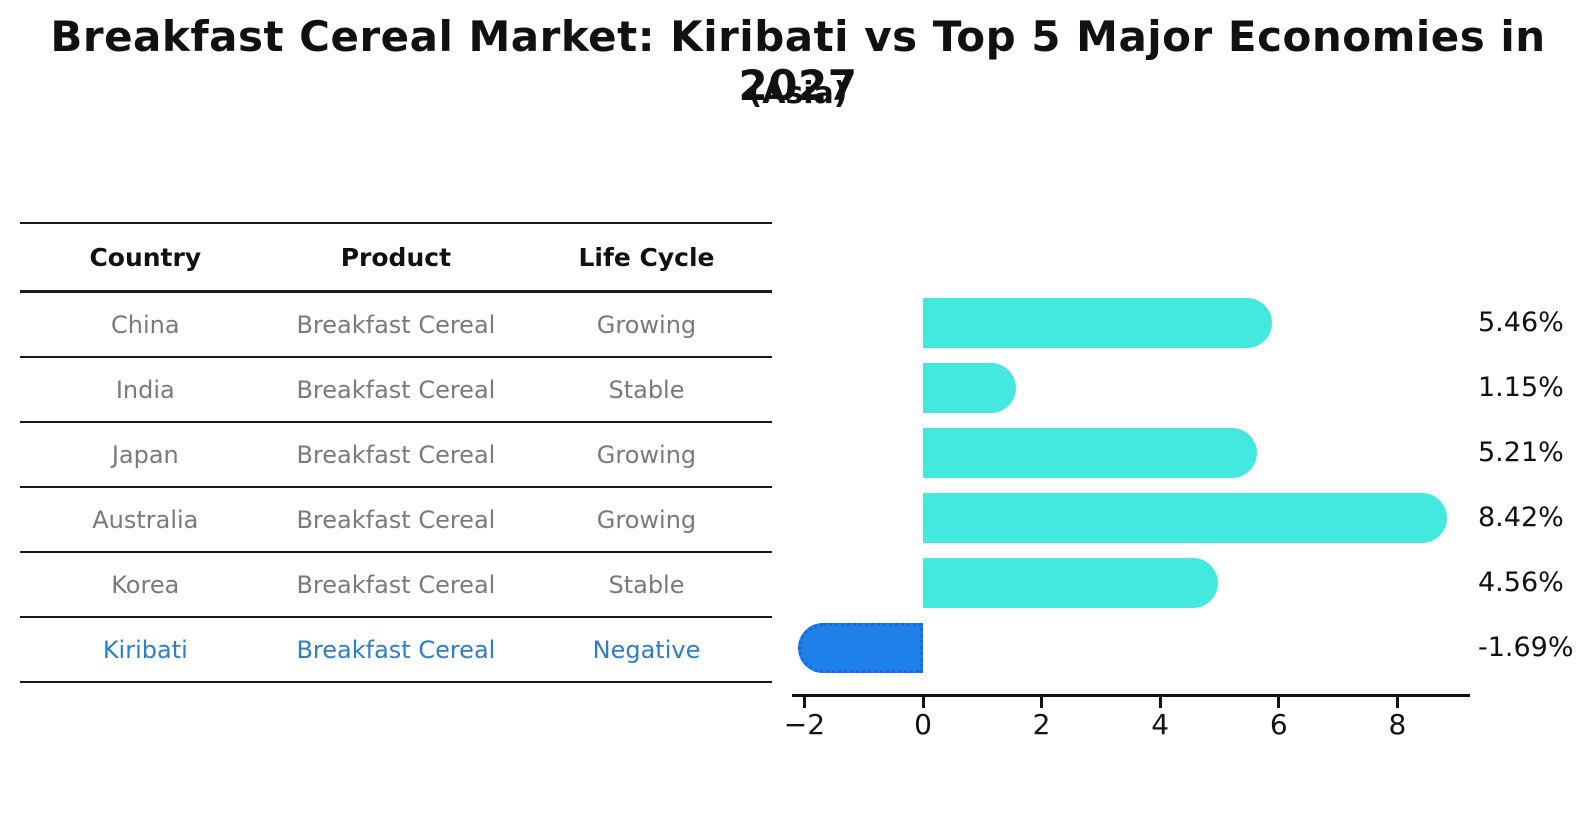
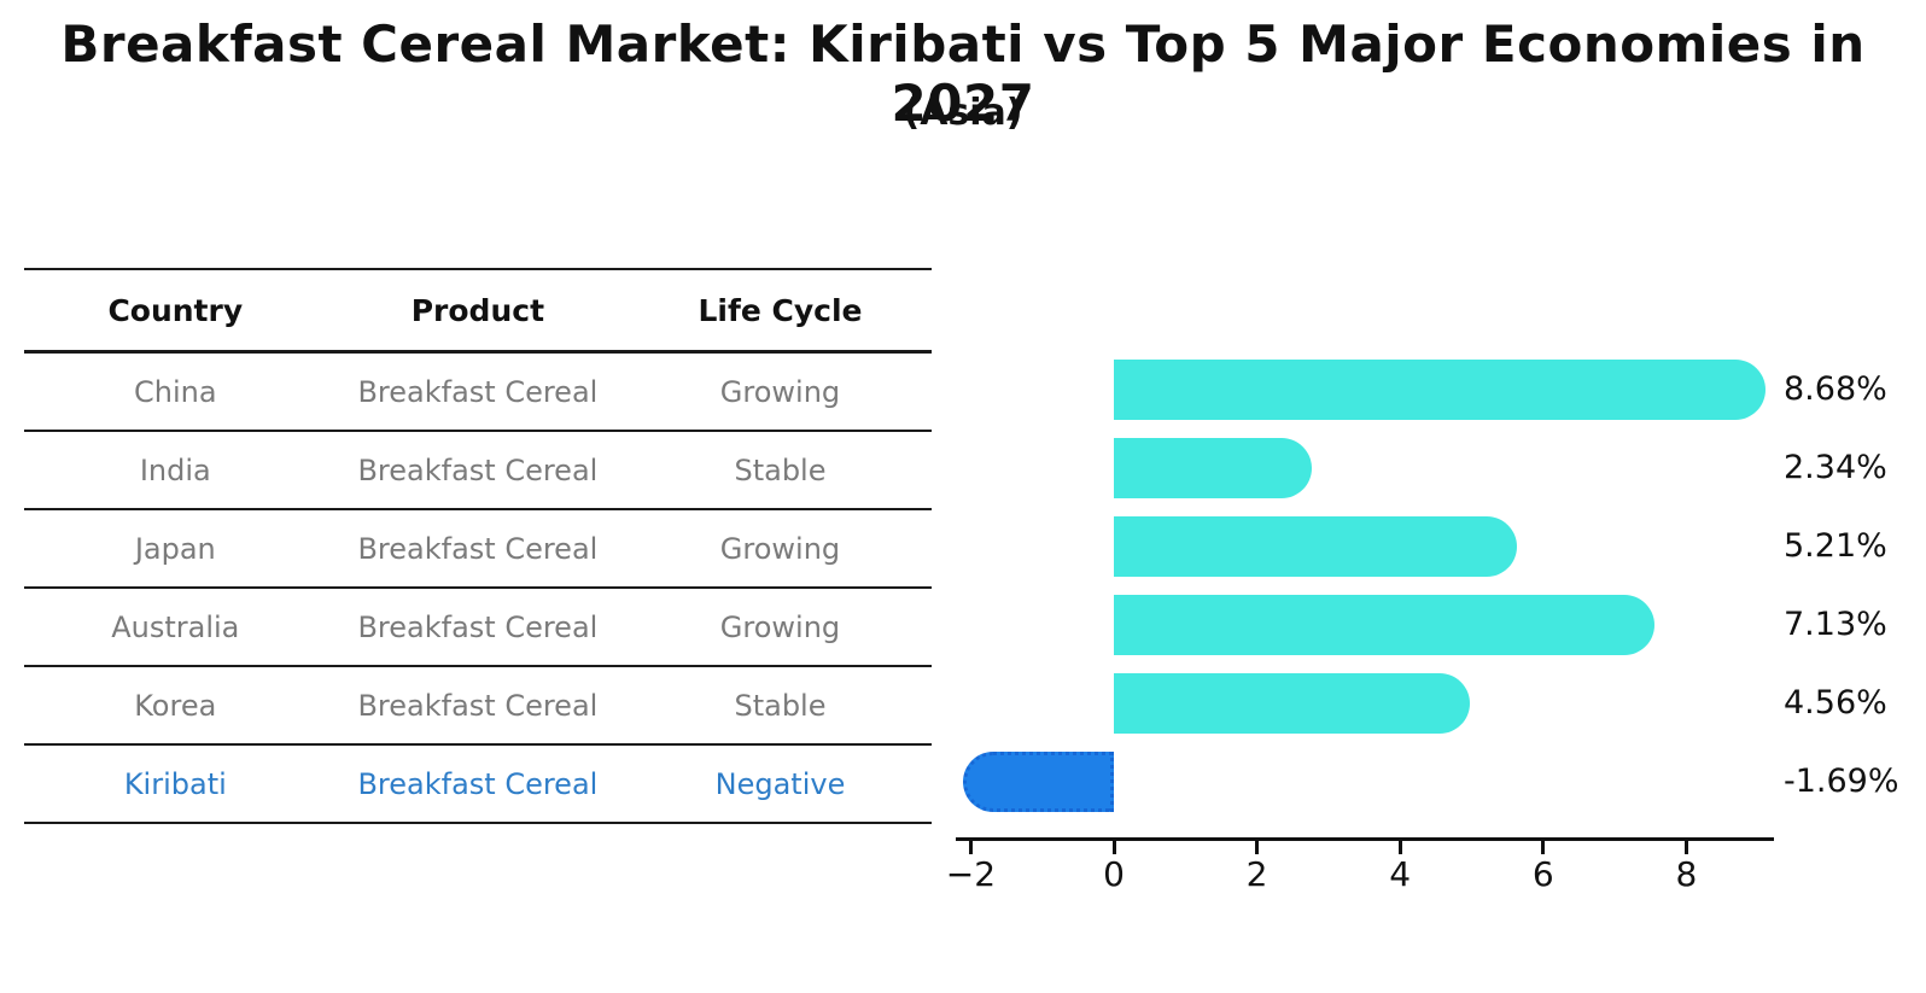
China: 5.46% -> 8.68%
India: 1.15% -> 2.34%
Australia: 8.42% -> 7.13%
